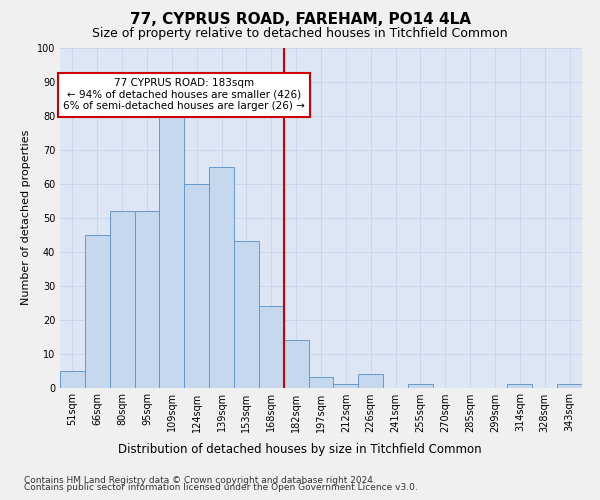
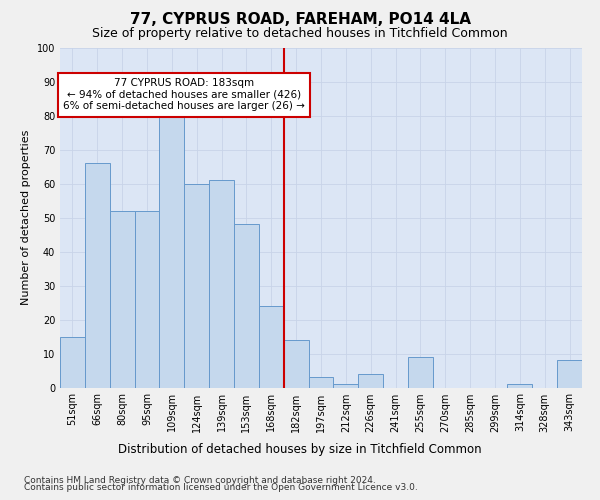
51sqm: 5 -> 15
66sqm: 45 -> 66
139sqm: 65 -> 61
153sqm: 43 -> 48
255sqm: 1 -> 9
343sqm: 1 -> 8
